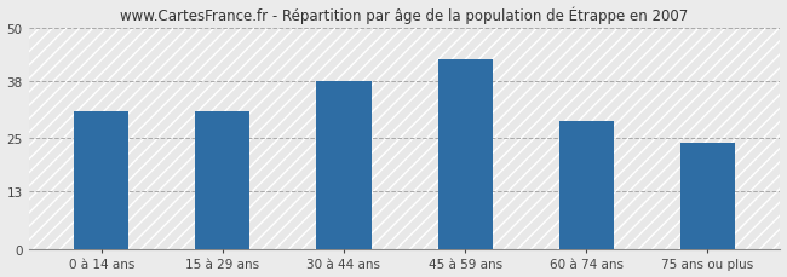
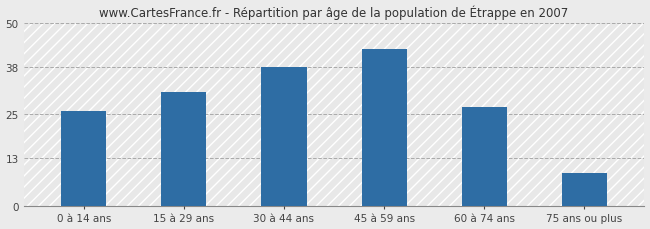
0 à 14 ans: 31 -> 26
60 à 74 ans: 29 -> 27
75 ans ou plus: 24 -> 9
